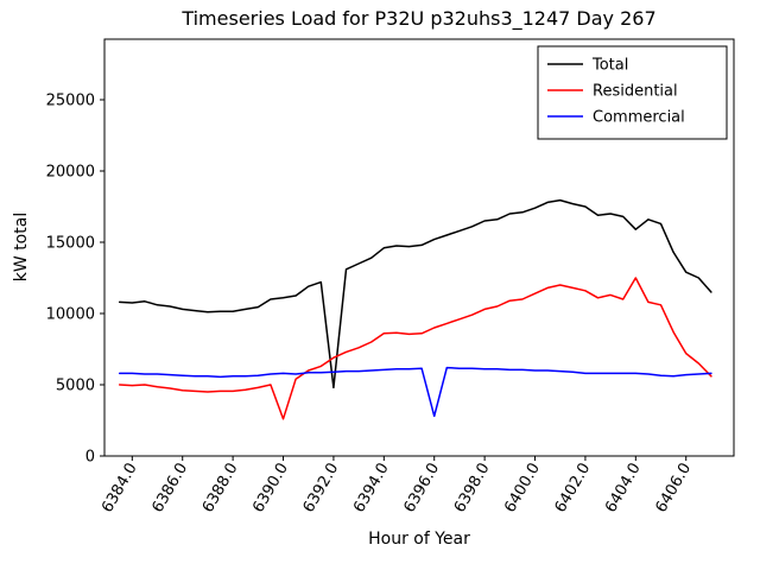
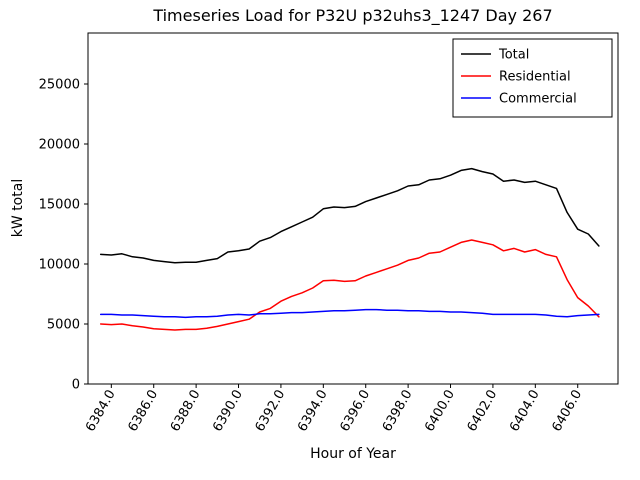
Residential/6390.0: 2600 -> 5200
Total/6392.0: 4800 -> 12700
Commercial/6396.0: 2800 -> 6200
Total/6404.0: 15900 -> 16900
Residential/6404.0: 12500 -> 11200
